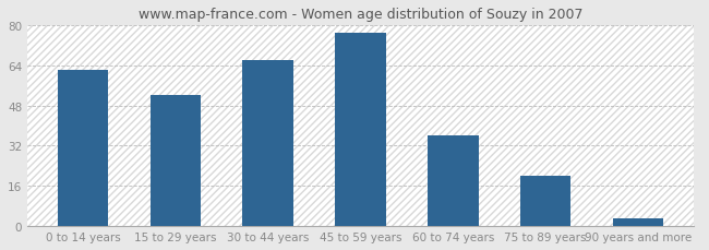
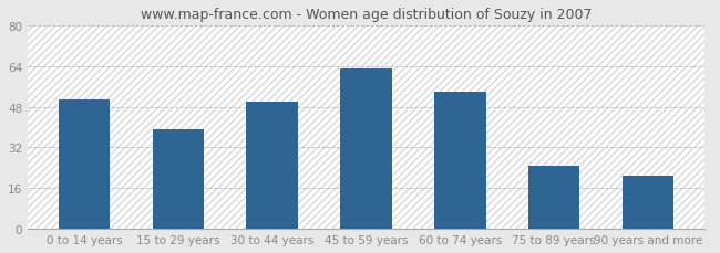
0 to 14 years: 62 -> 51
15 to 29 years: 52 -> 39
30 to 44 years: 66 -> 50
45 to 59 years: 77 -> 63
60 to 74 years: 36 -> 54
75 to 89 years: 20 -> 25
90 years and more: 3 -> 21
